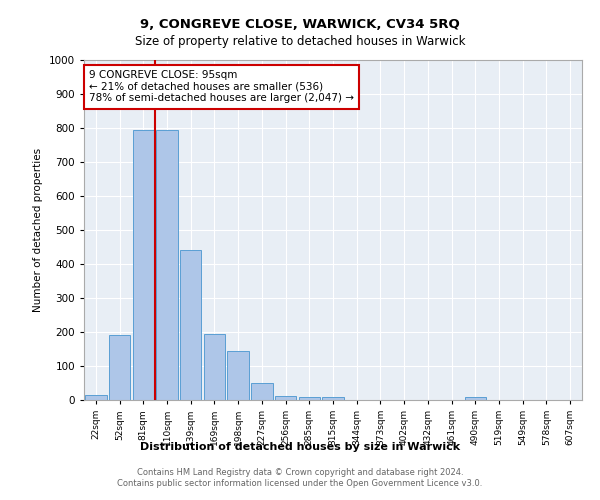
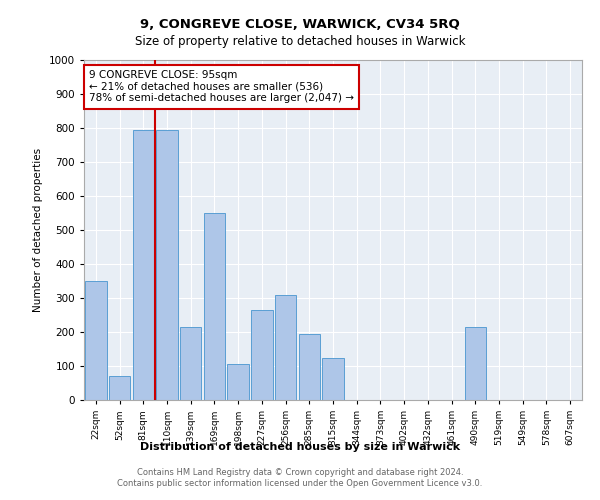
22sqm: 15 -> 350
52sqm: 190 -> 70
139sqm: 440 -> 215
169sqm: 193 -> 550
198sqm: 143 -> 105
227sqm: 50 -> 265
256sqm: 13 -> 310
285sqm: 10 -> 195
315sqm: 10 -> 125
490sqm: 10 -> 215
